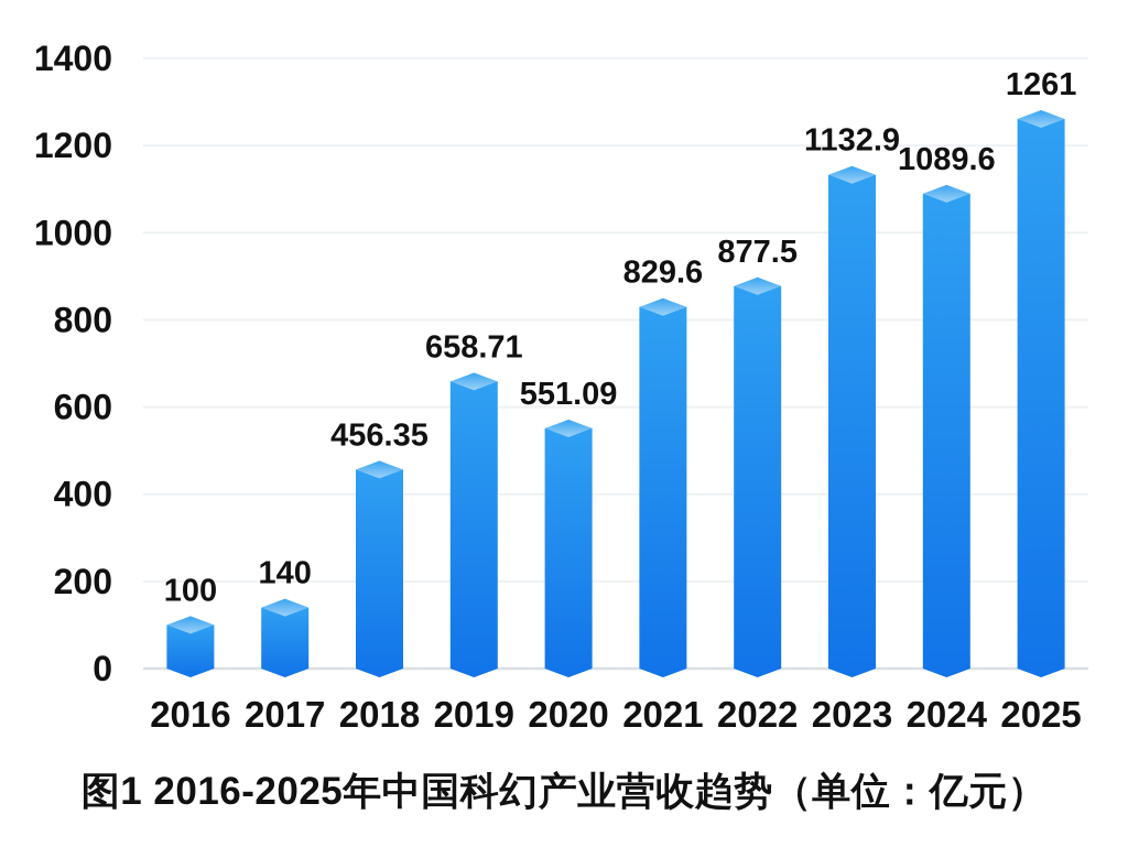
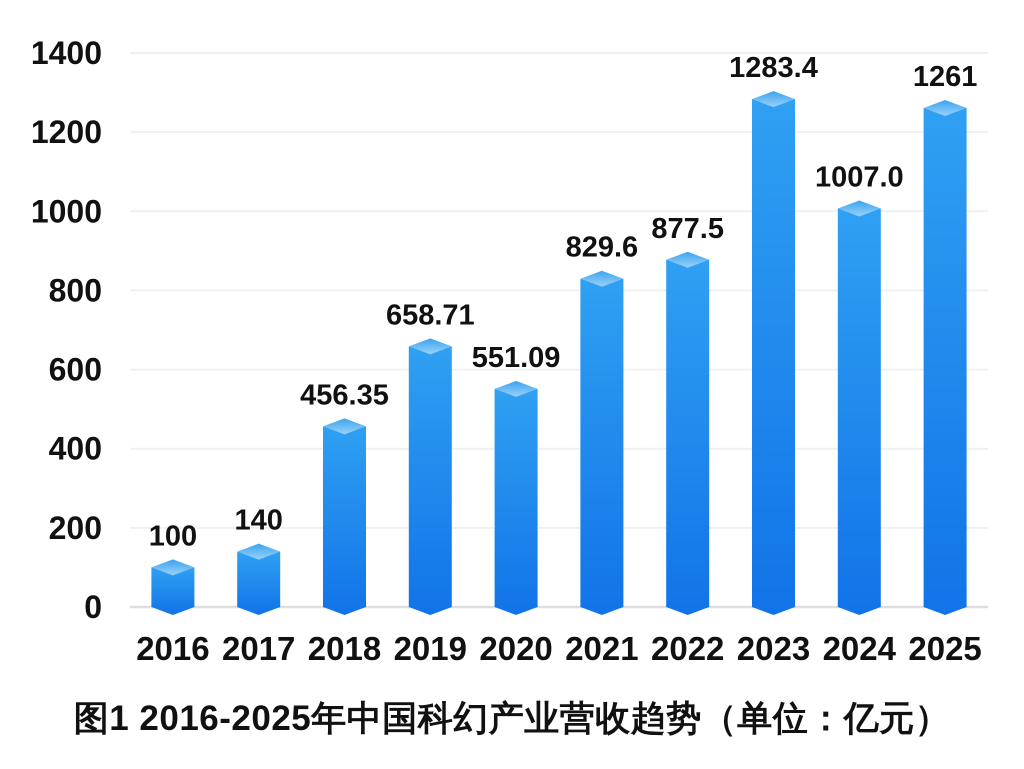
2023: 1132.9 -> 1283.4
2024: 1089.6 -> 1007.0
